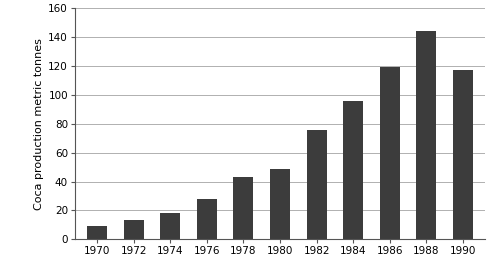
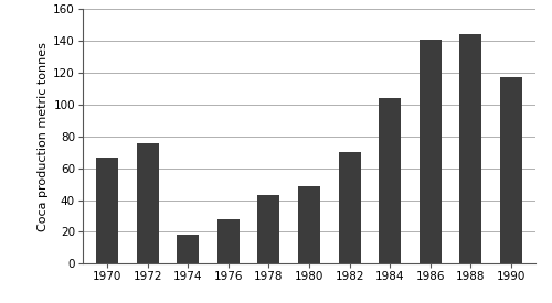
1970: 9 -> 67
1972: 13 -> 76
1982: 76 -> 70
1984: 96 -> 104
1986: 119 -> 141
